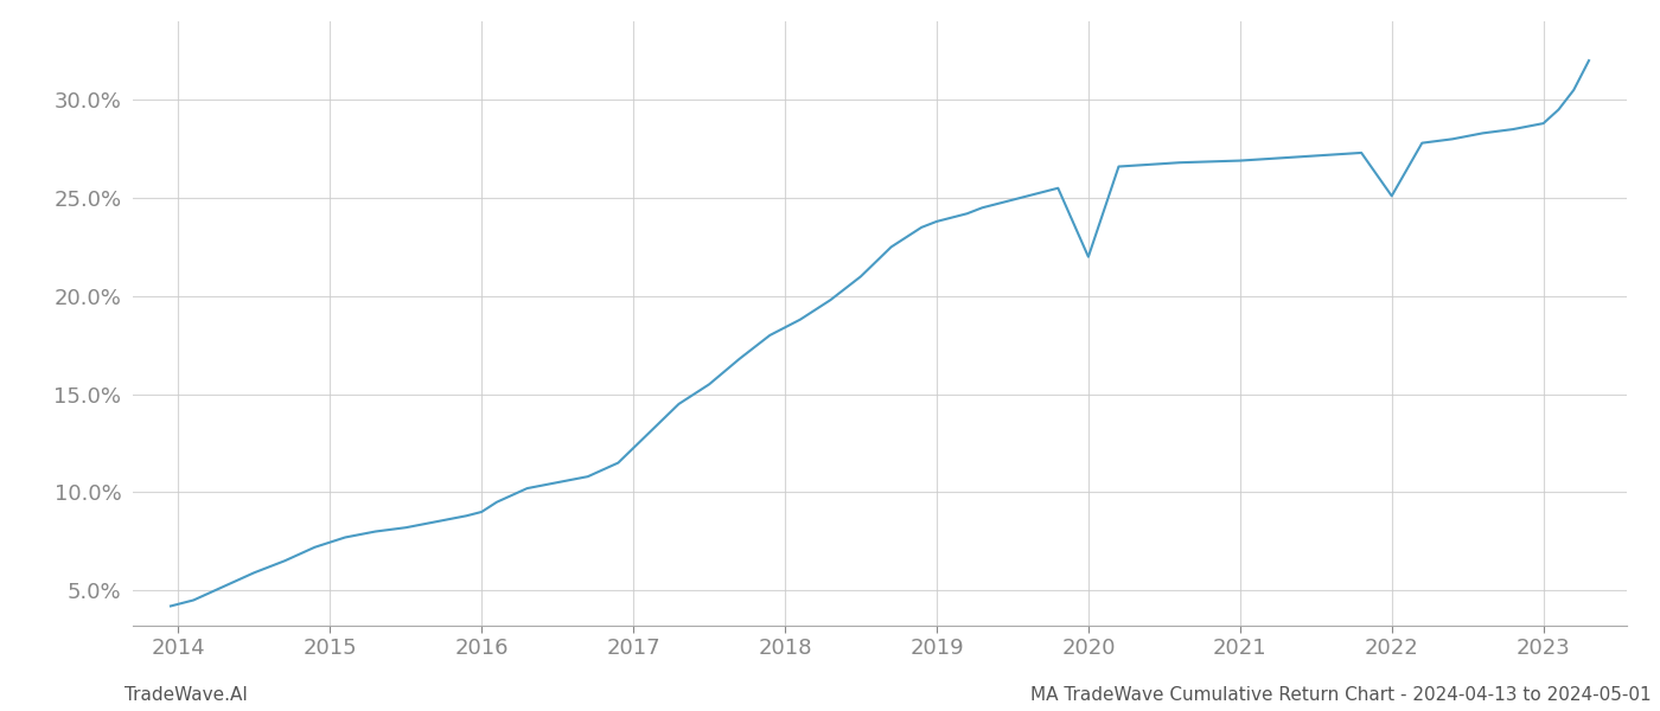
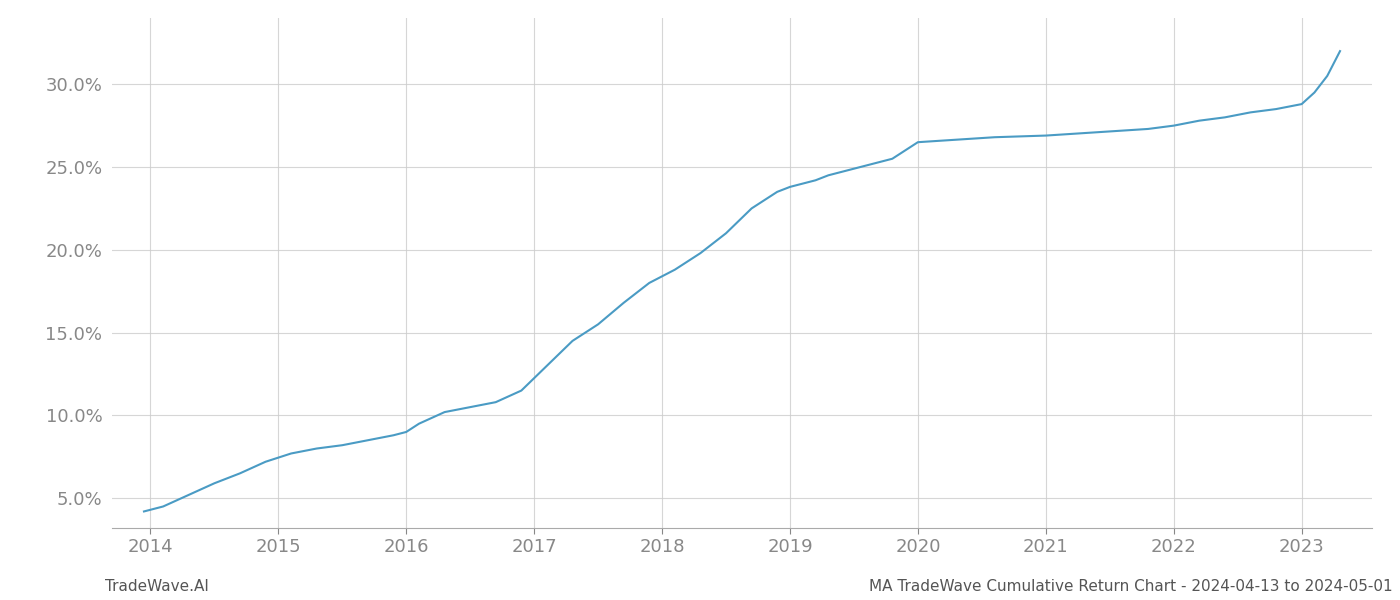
2020: 22.0% -> 26.5%
2022: 25.1% -> 27.5%
